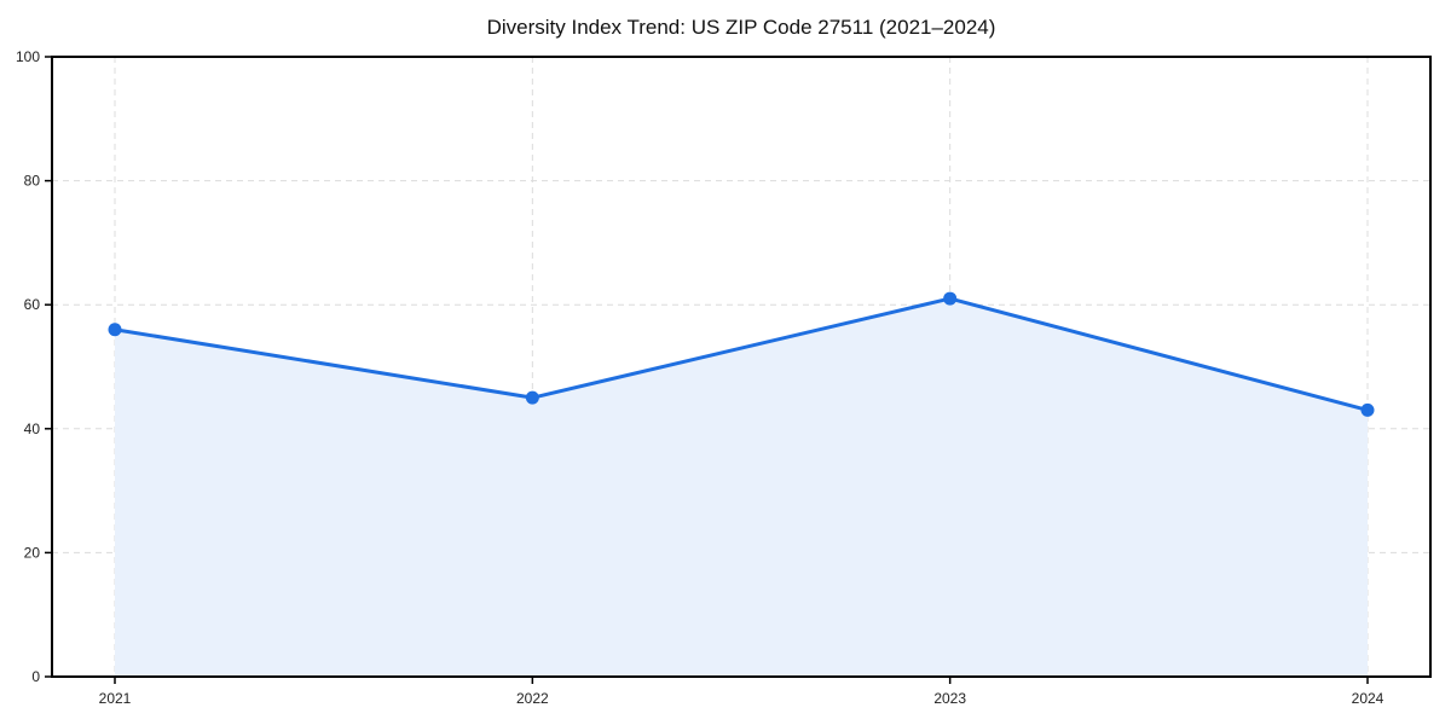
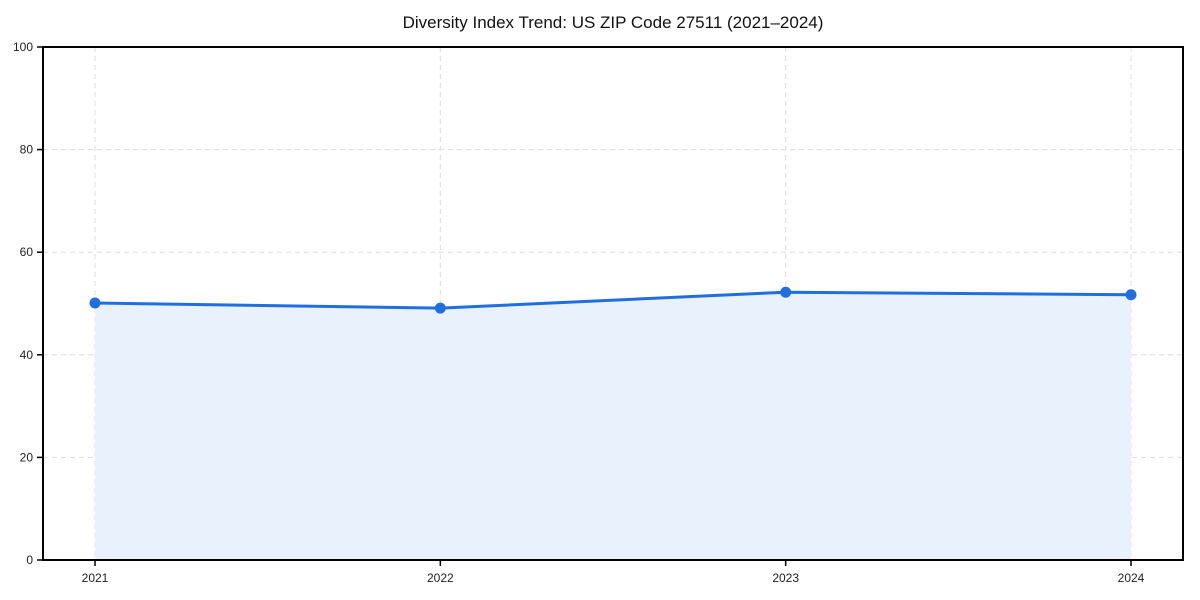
2021: 56 -> 50
2022: 45 -> 49
2023: 61 -> 52
2024: 43 -> 52
